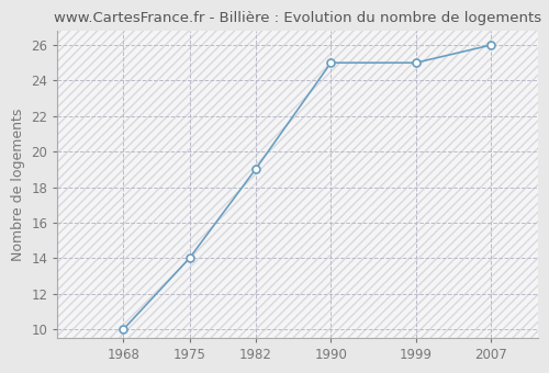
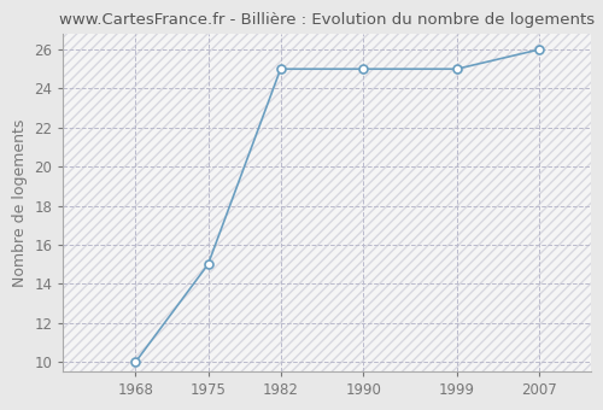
1975: 14 -> 15
1982: 19 -> 25
